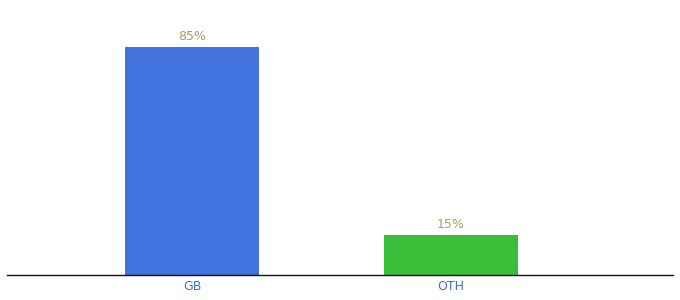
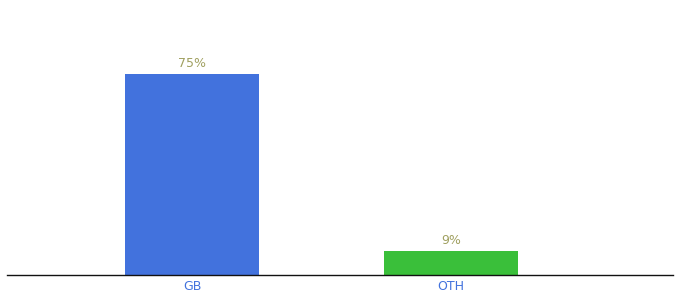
GB: 85% -> 75%
OTH: 15% -> 9%
